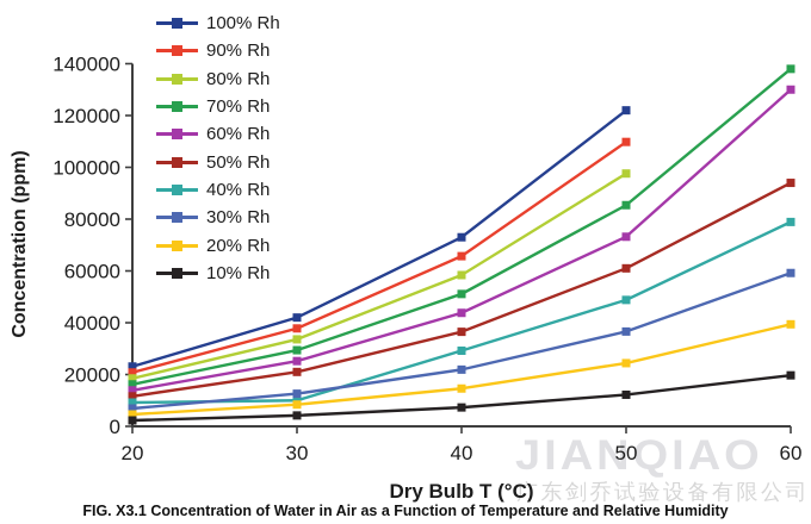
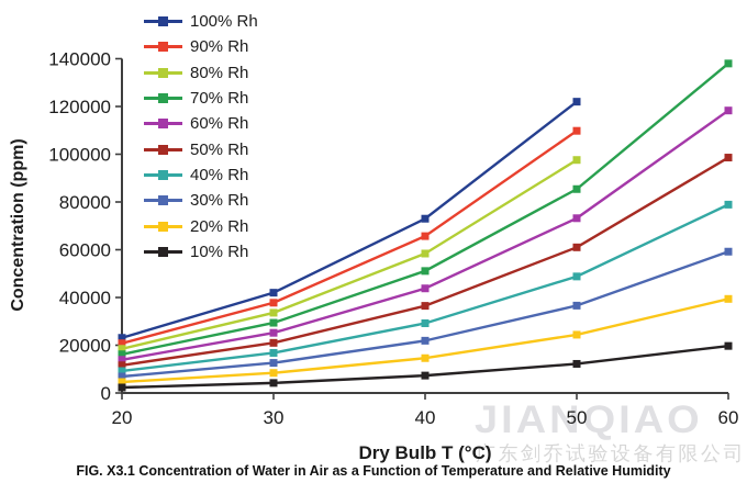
40% Rh/30: 10000 -> 17000
60% Rh/60: 130000 -> 118000
50% Rh/60: 94000 -> 99000
